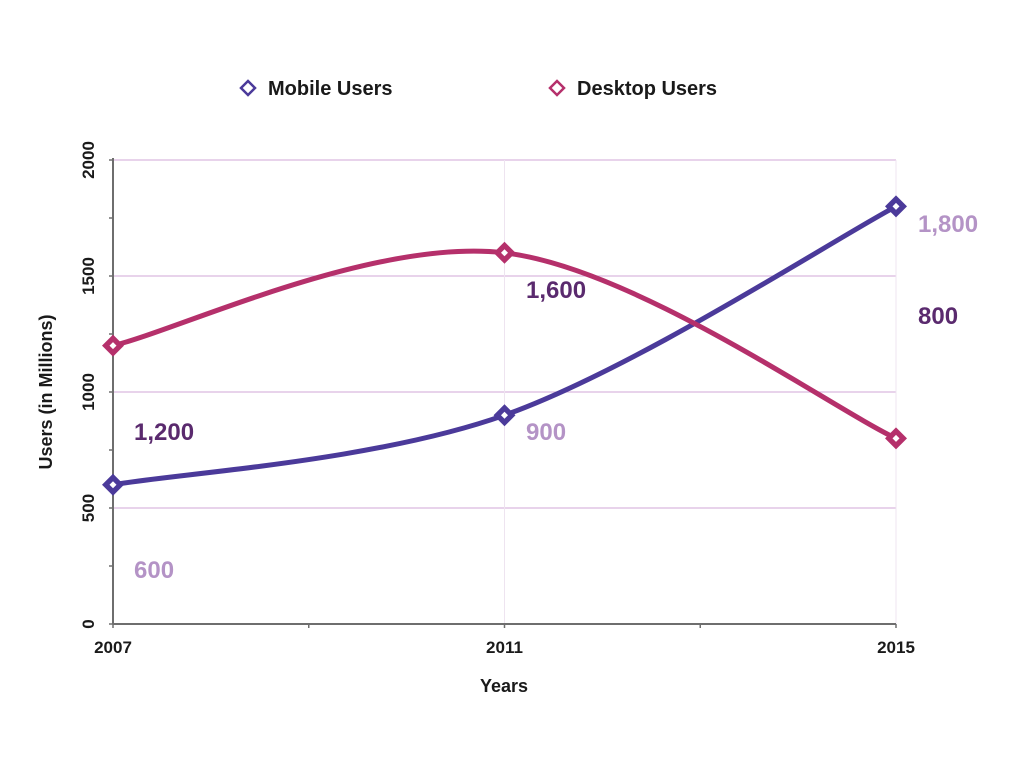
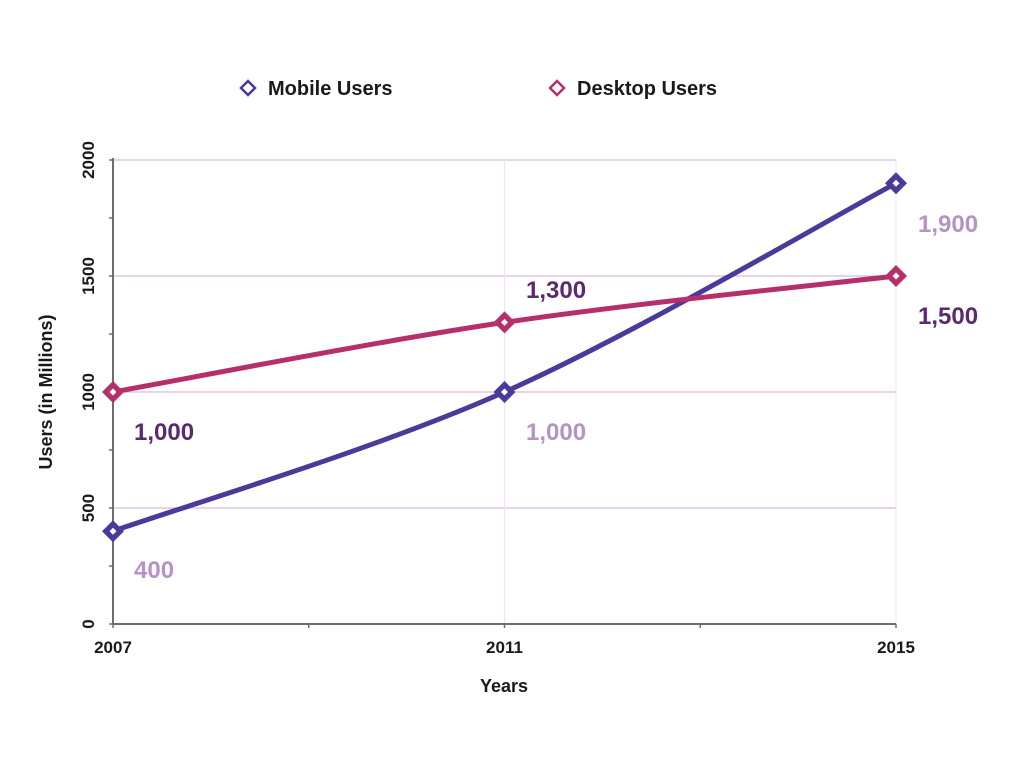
Mobile Users/2007: 600 -> 400
Desktop Users/2007: 1,200 -> 1,000
Mobile Users/2011: 900 -> 1,000
Desktop Users/2011: 1,600 -> 1,300
Mobile Users/2015: 1,800 -> 1,900
Desktop Users/2015: 800 -> 1,500
